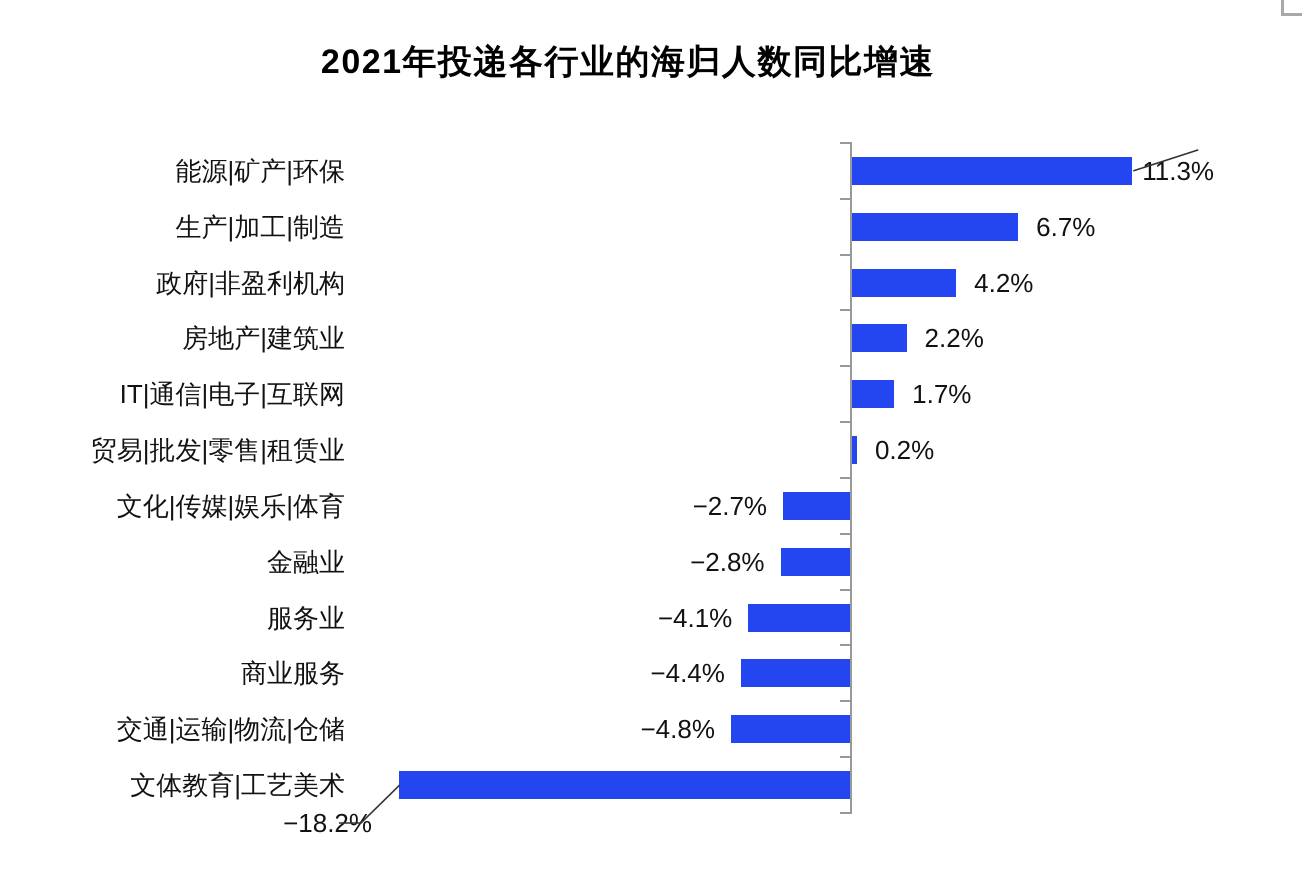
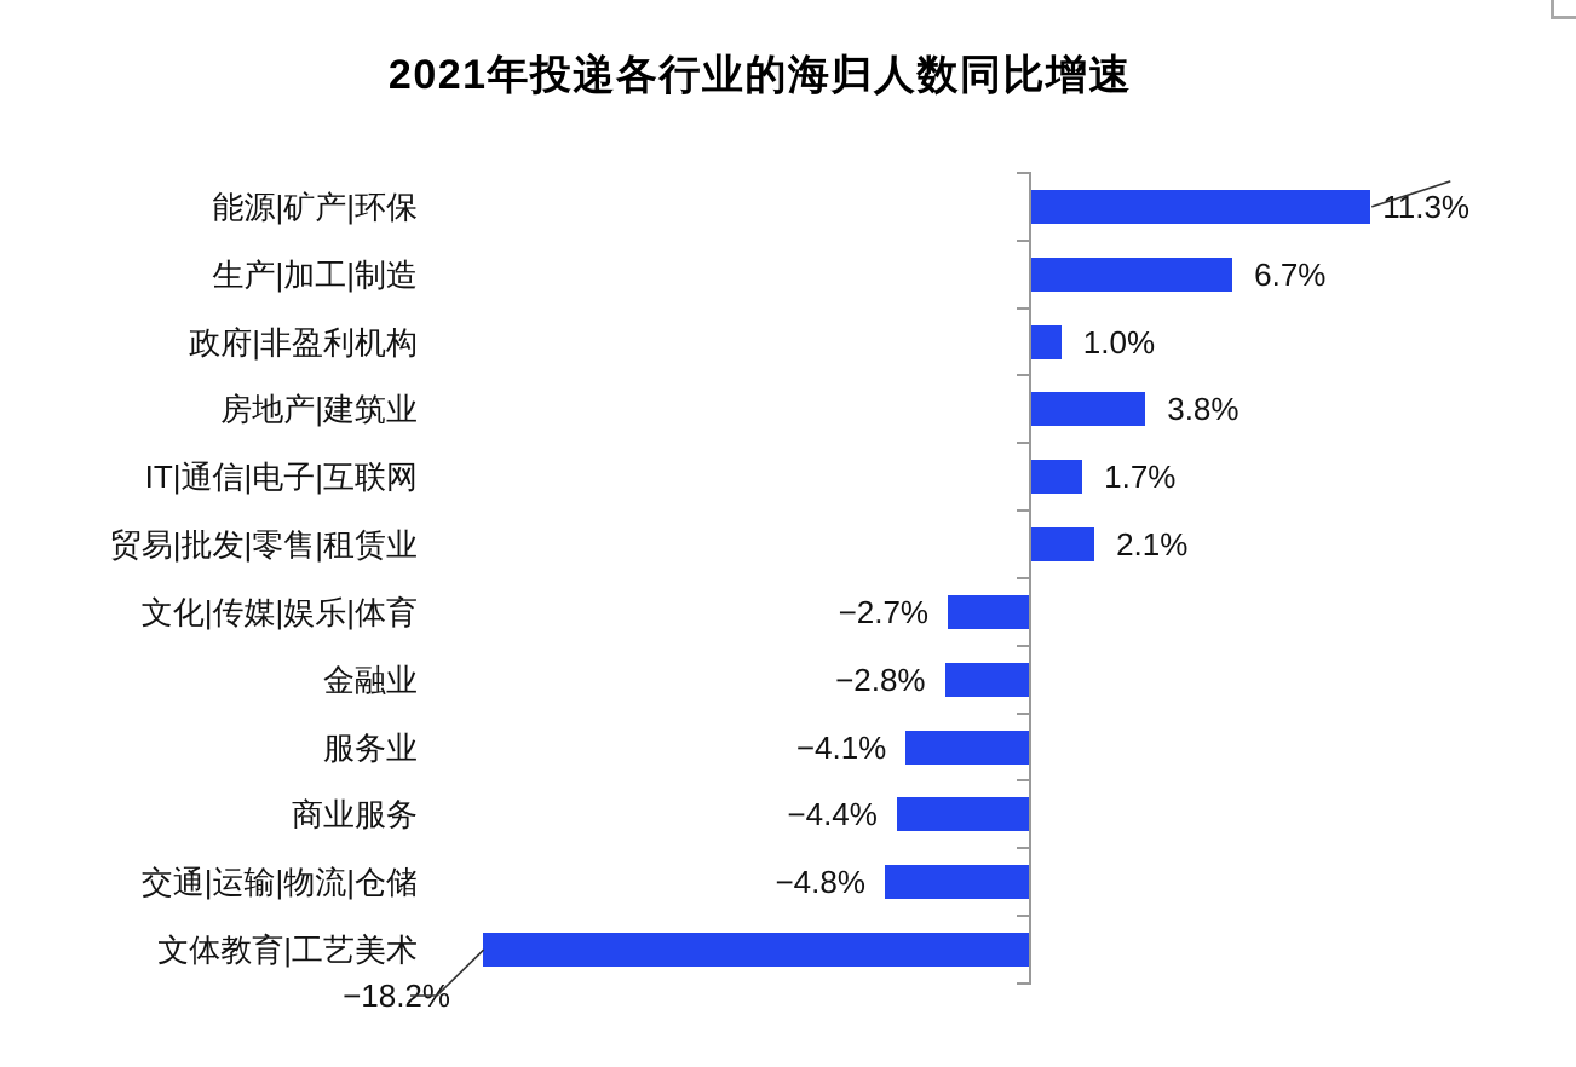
政府|非盈利机构: 4.2% -> 1.0%
房地产|建筑业: 2.2% -> 3.8%
贸易|批发|零售|租赁业: 0.2% -> 2.1%
